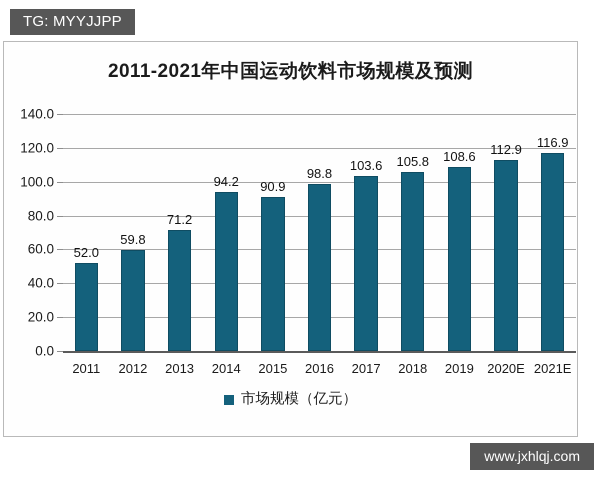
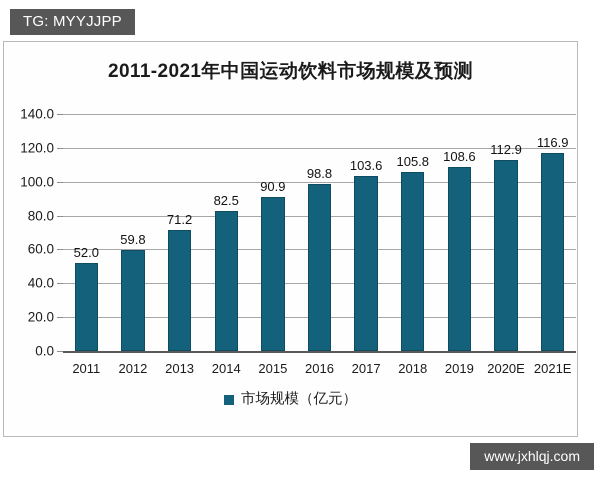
2014: 94.2 -> 82.5
